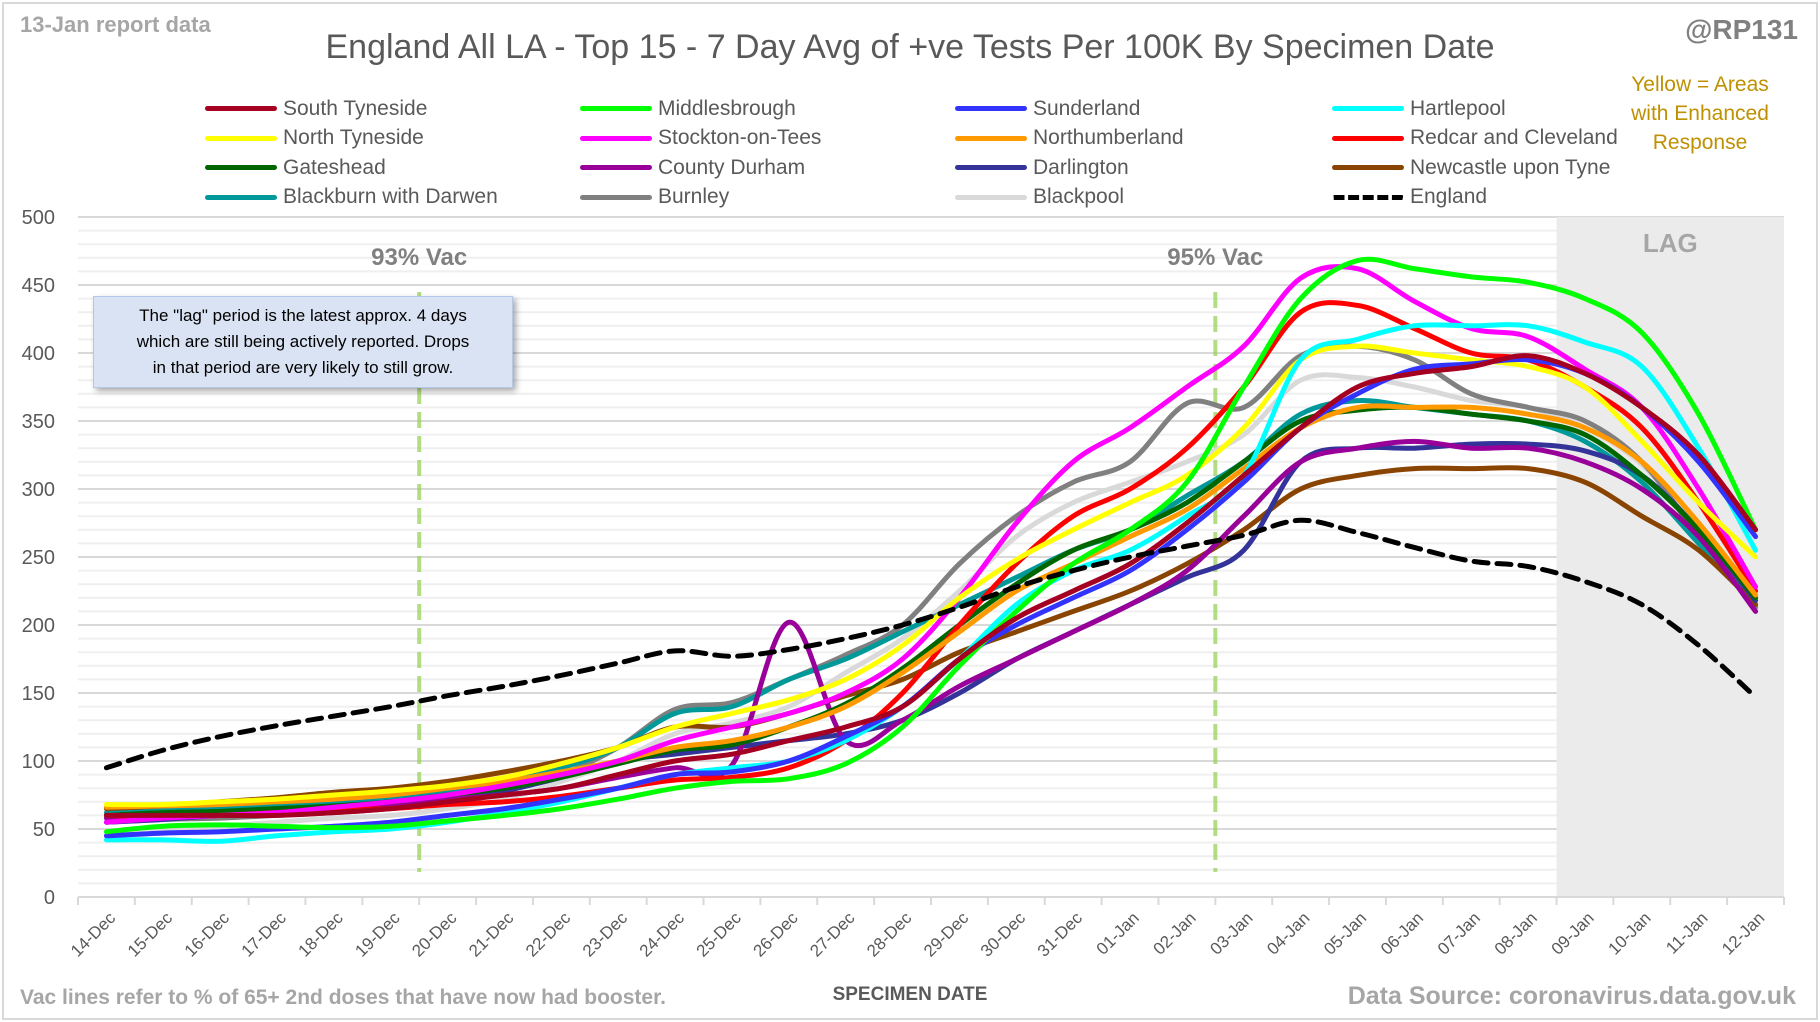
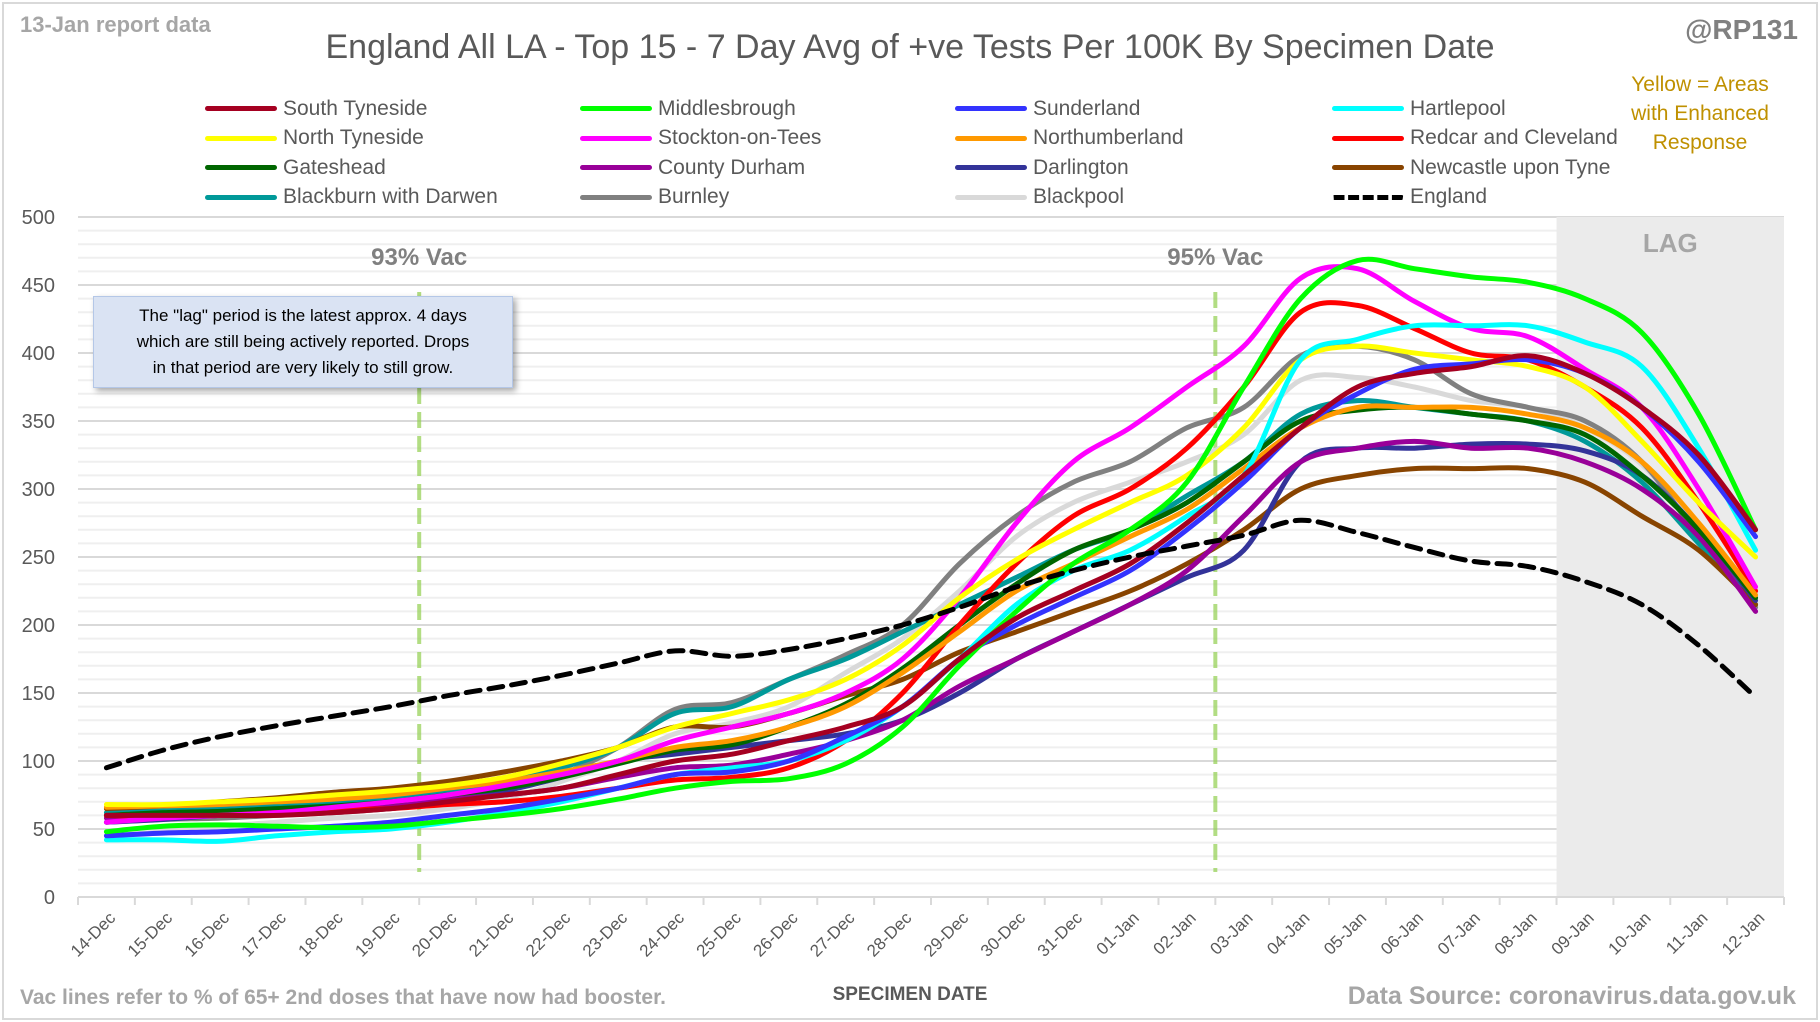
County Durham/26-Dec: 202 -> 105
Burnley/02-Jan: 363 -> 345
